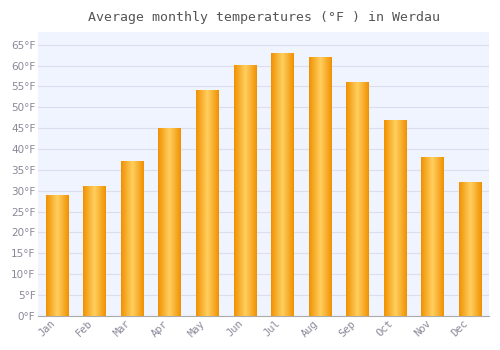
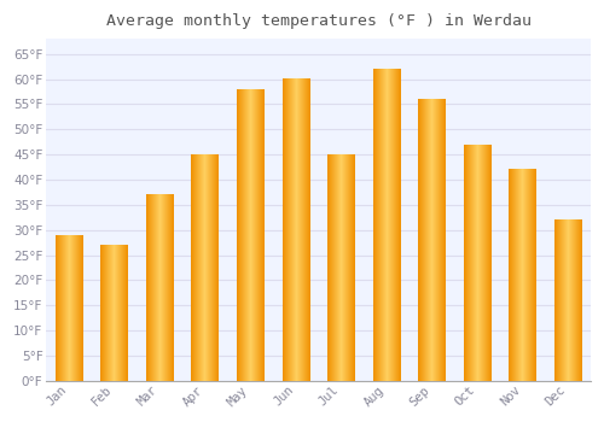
Feb: 31°F -> 27°F
May: 54°F -> 58°F
Jul: 63°F -> 45°F
Nov: 38°F -> 42°F
